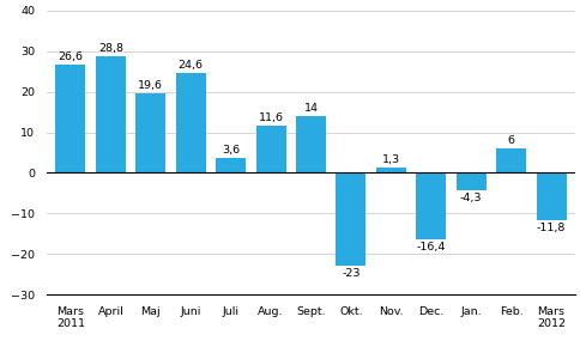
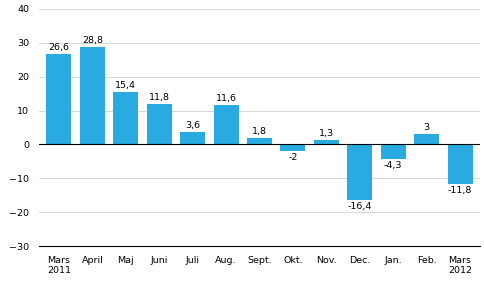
Maj: 19,6 -> 15,4
Juni: 24,6 -> 11,8
Sept.: 14 -> 1,8
Okt.: -23 -> -2
Feb.: 6 -> 3
